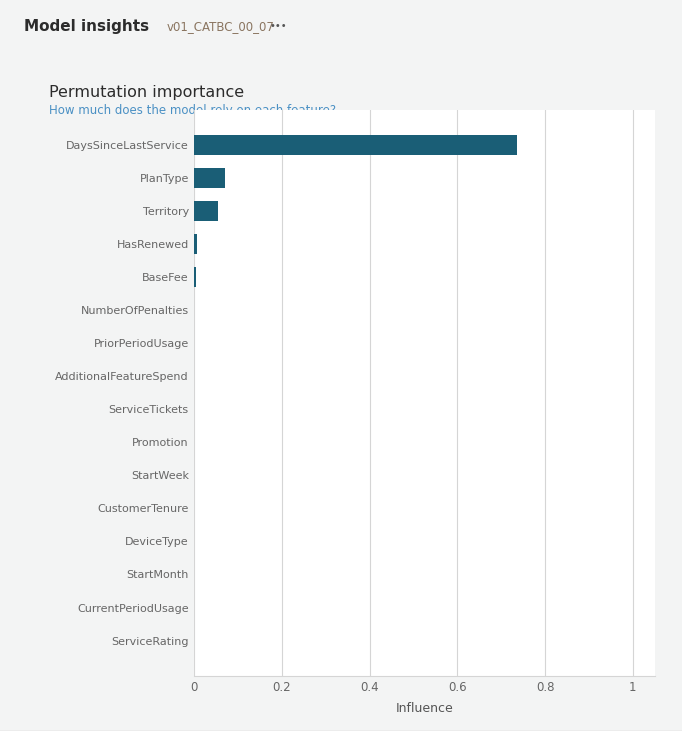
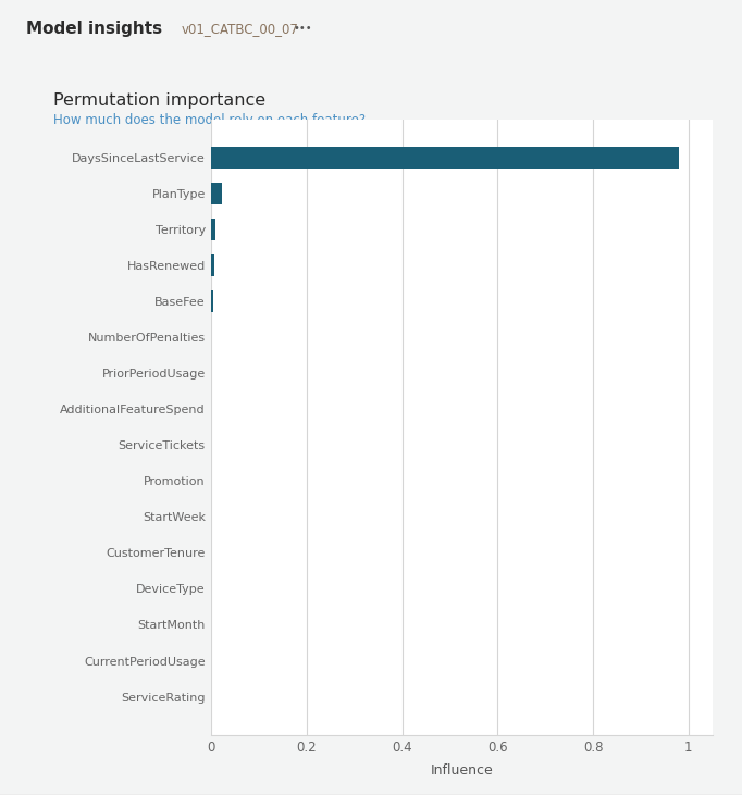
DaysSinceLastService: 0.735 -> 0.980
PlanType: 0.070 -> 0.022
Territory: 0.055 -> 0.009
